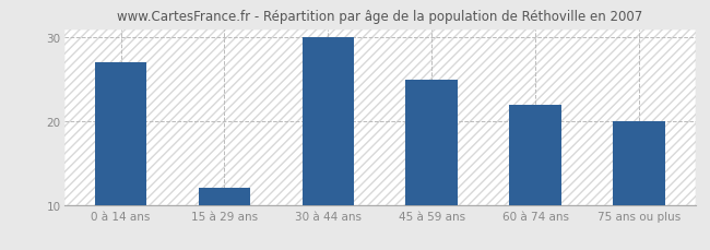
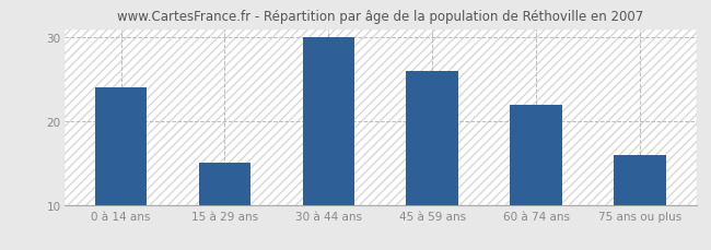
0 à 14 ans: 27 -> 24
15 à 29 ans: 12 -> 15
45 à 59 ans: 25 -> 26
75 ans ou plus: 20 -> 16
